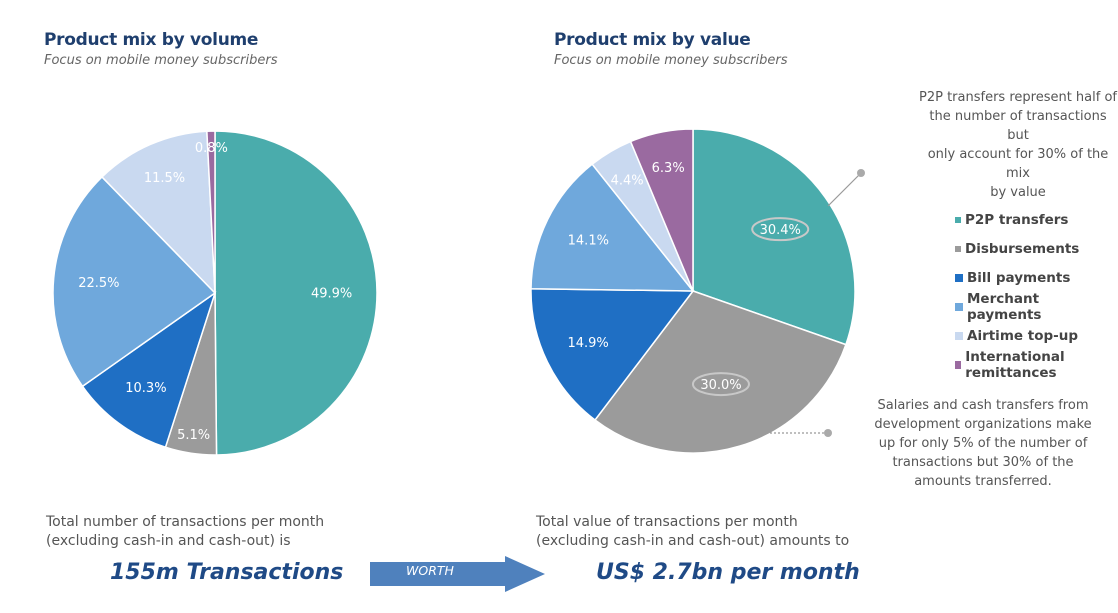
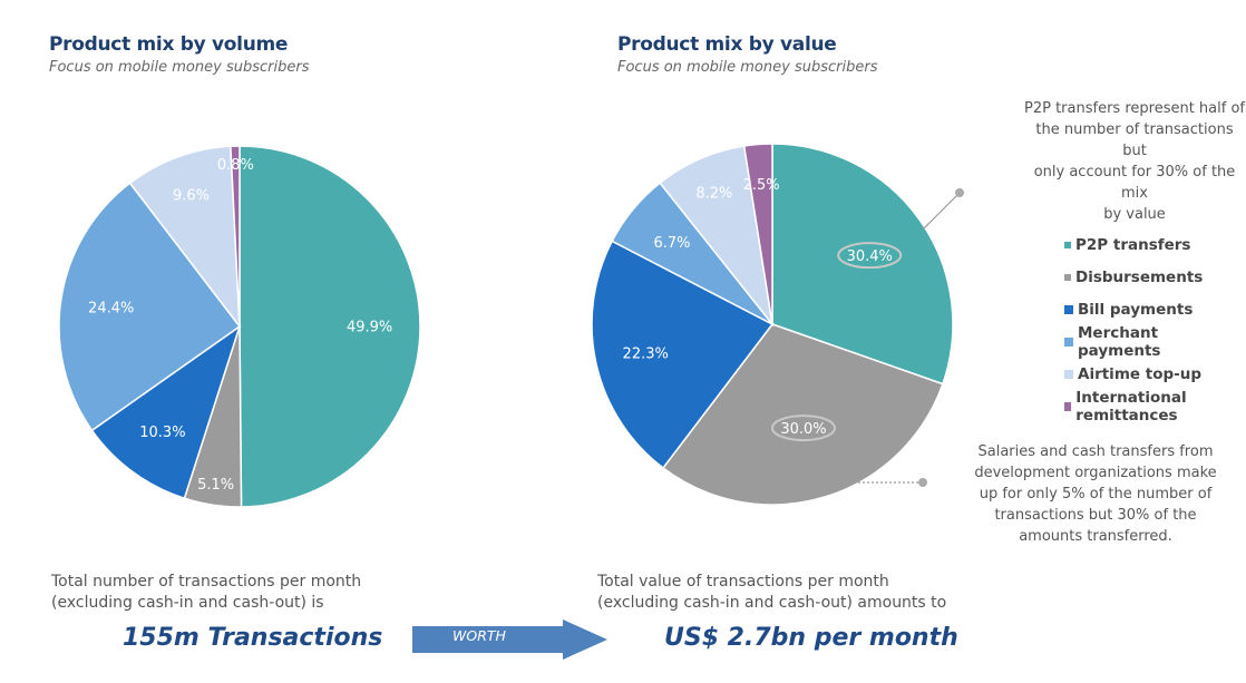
Product mix by volume/Merchant payments: 22.5% -> 24.4%
Product mix by volume/Airtime top-up: 11.5% -> 9.6%
Product mix by value/Bill payments: 14.9% -> 22.3%
Product mix by value/Merchant payments: 14.1% -> 6.7%
Product mix by value/Airtime top-up: 4.4% -> 8.2%
Product mix by value/International remittances: 6.3% -> 2.5%
